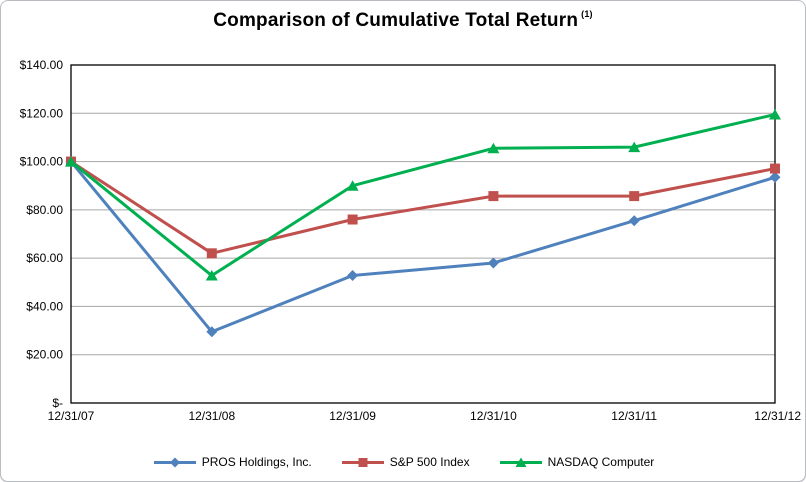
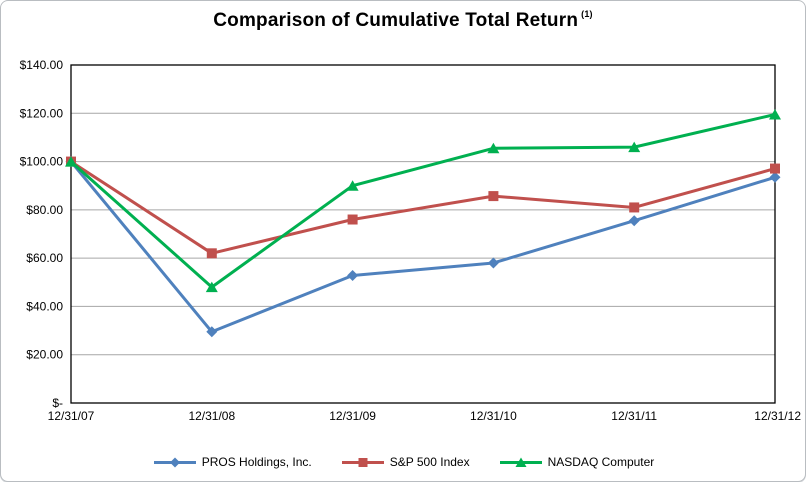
NASDAQ Computer/12/31/08: $53 -> $48
S&P 500 Index/12/31/11: $86 -> $81
